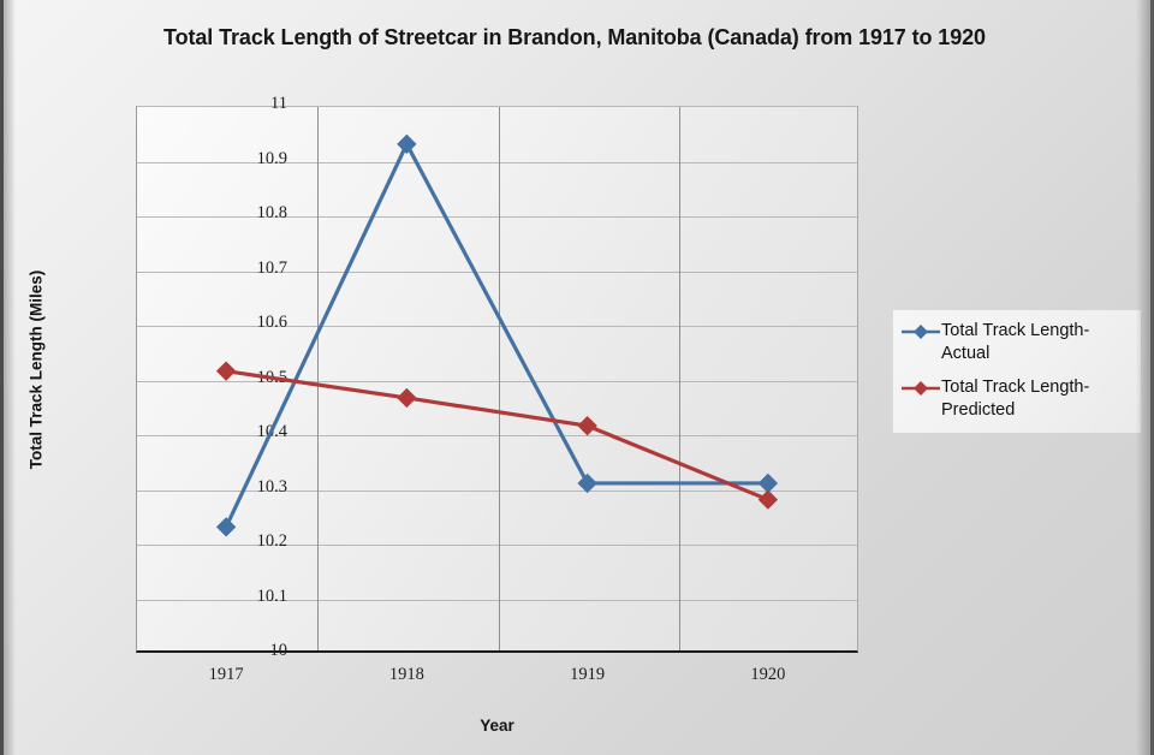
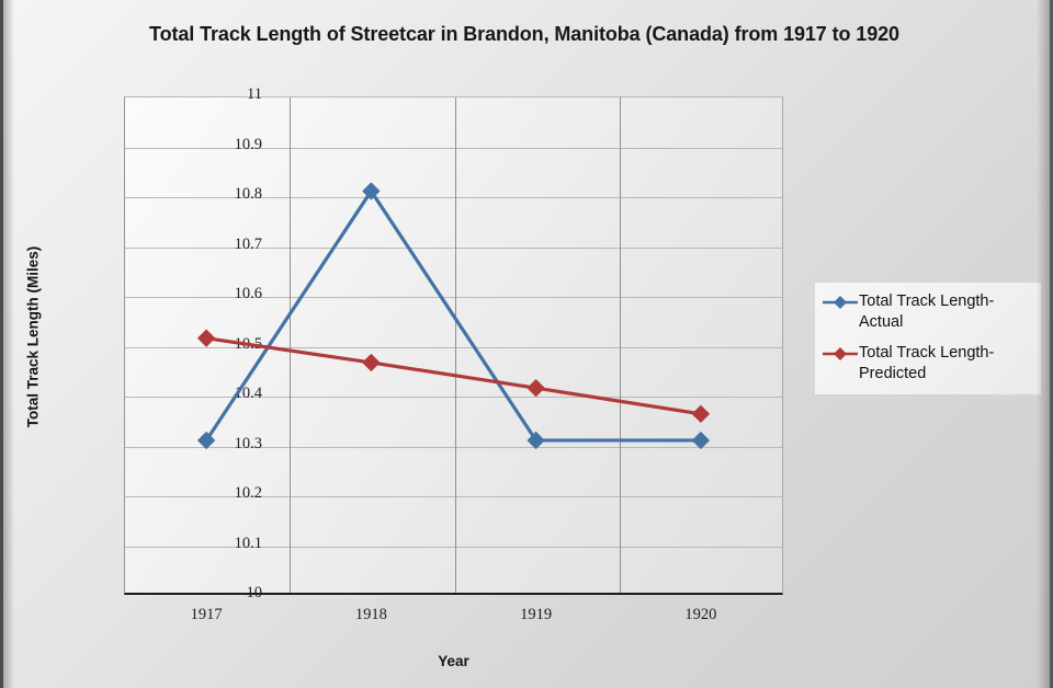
Total Track Length-Actual/1917: 10.23 -> 10.31
Total Track Length-Actual/1918: 10.93 -> 10.81
Total Track Length-Predicted/1920: 10.28 -> 10.36
